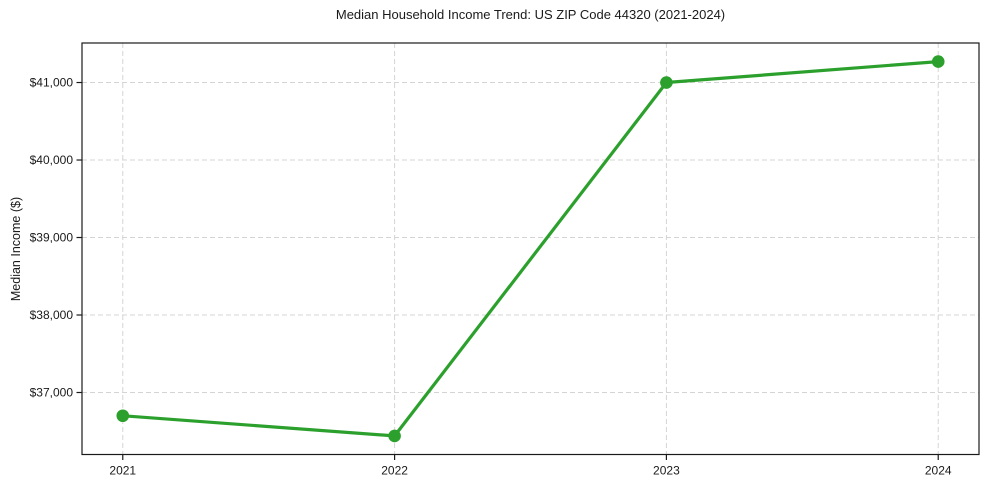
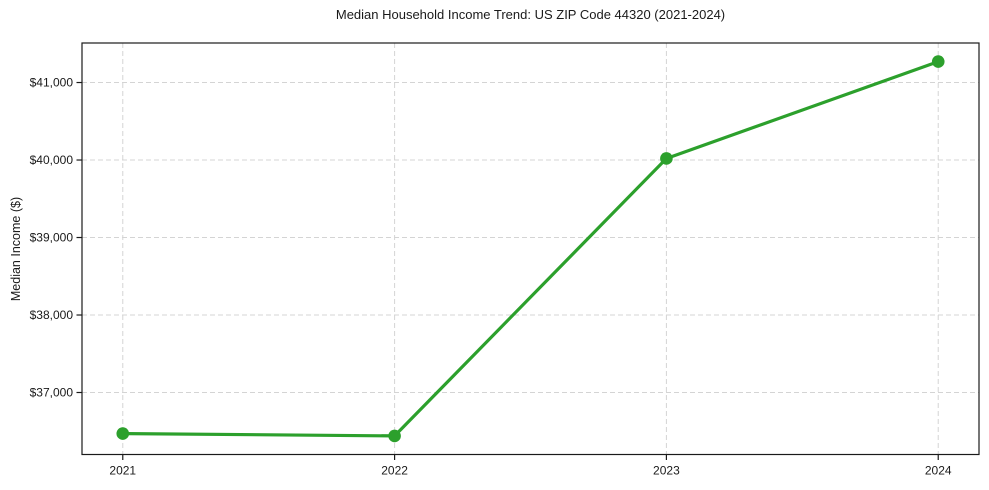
2021: $36700 -> $36500
2023: $41000 -> $40000
